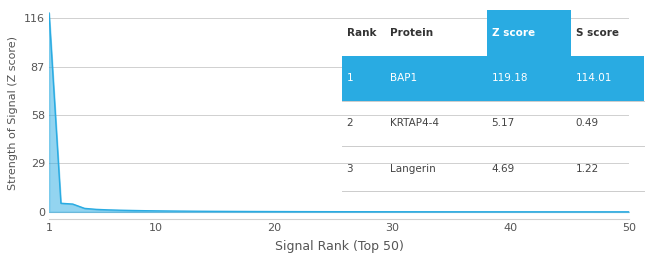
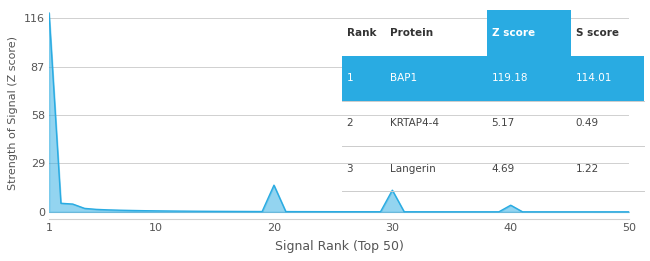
20: 0 -> 16
30: 0 -> 13
40: 0 -> 4
